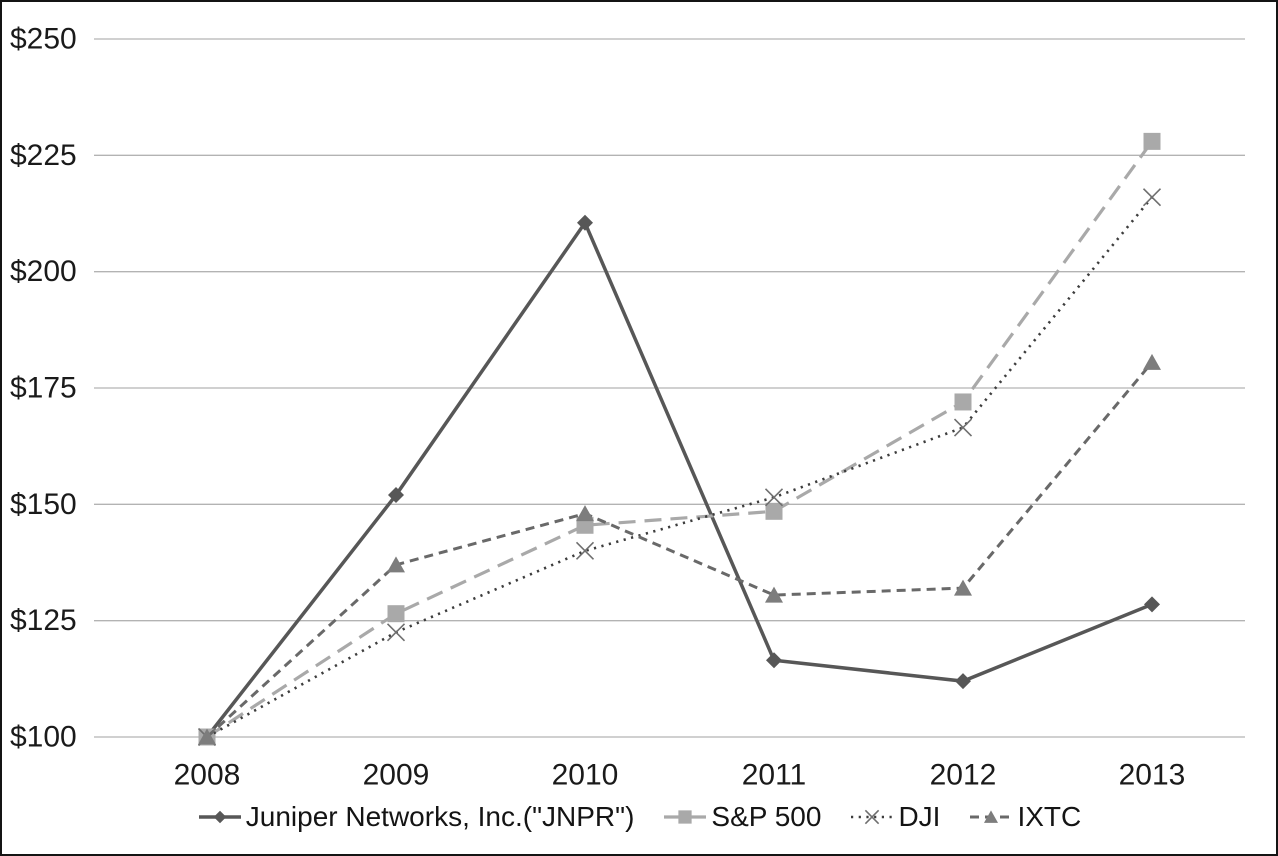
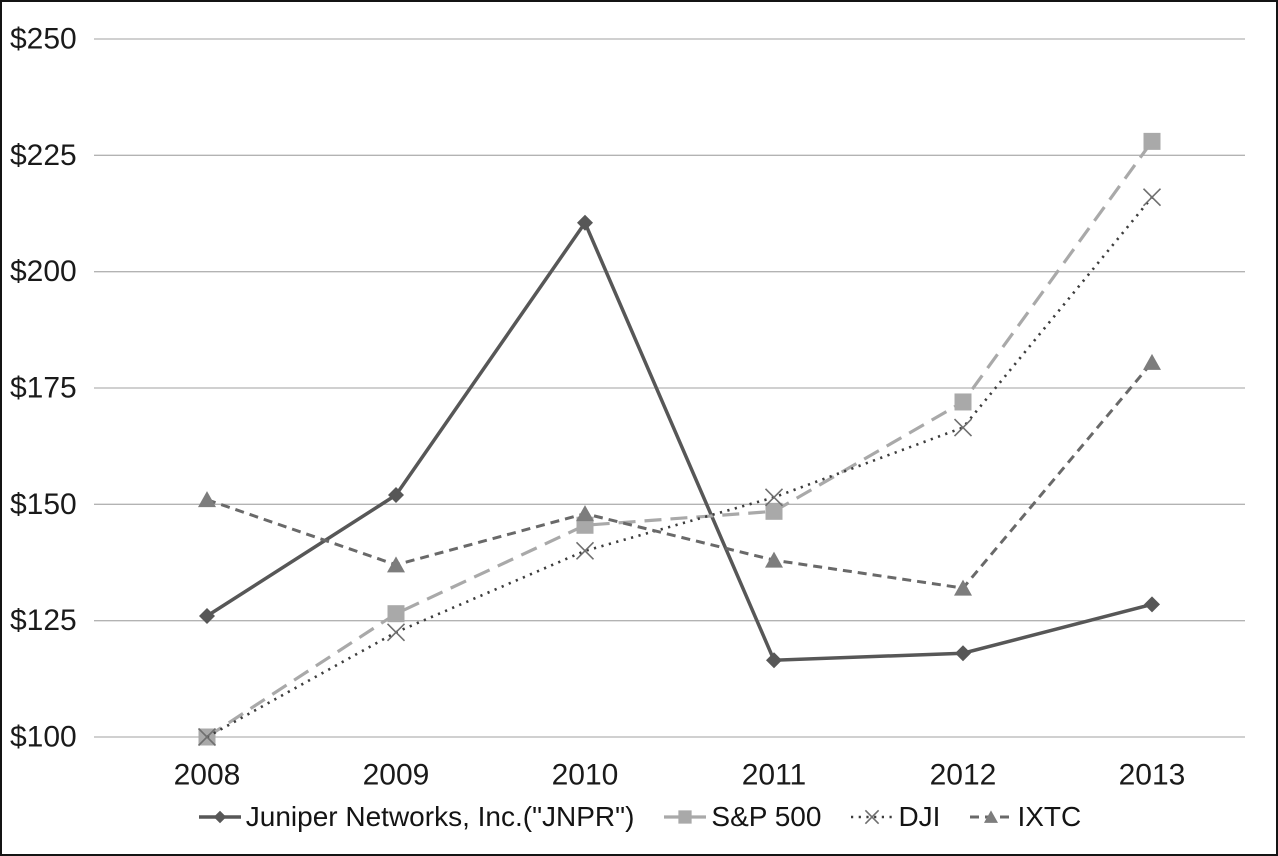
Juniper Networks, Inc.("JNPR")/2008: $100 -> $126
IXTC/2008: $100 -> $151
IXTC/2011: $130 -> $138
Juniper Networks, Inc.("JNPR")/2012: $112 -> $118
